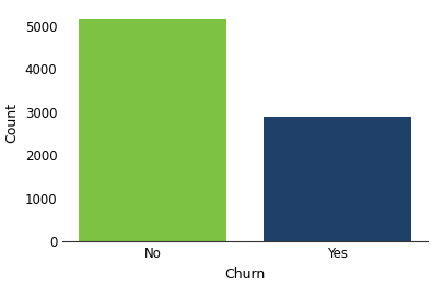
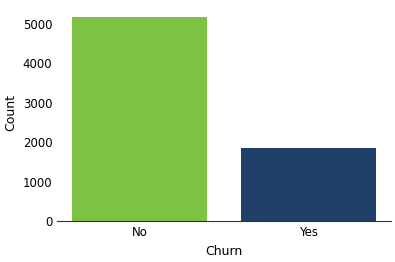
Yes: 2900 -> 1870
